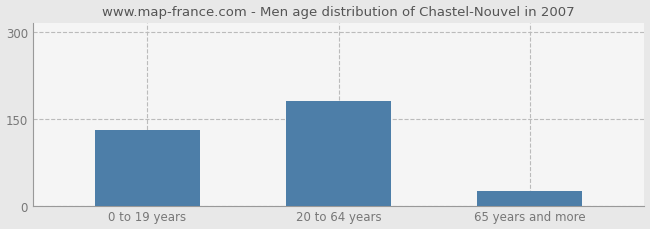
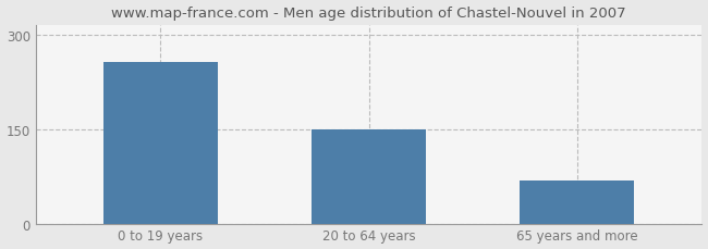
0 to 19 years: 130 -> 256
20 to 64 years: 180 -> 150
65 years and more: 25 -> 68
